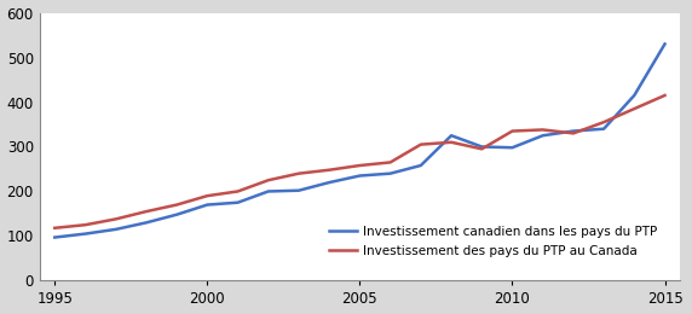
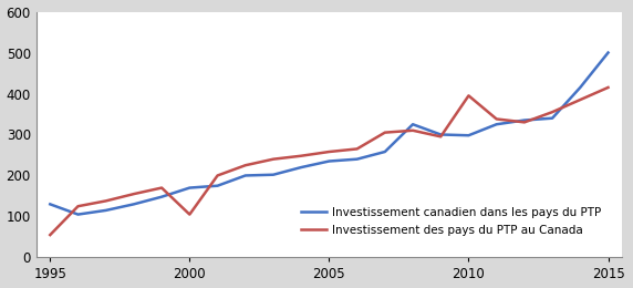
Investissement canadien dans les pays du PTP/1995: 97 -> 130
Investissement des pays du PTP au Canada/1995: 118 -> 55
Investissement des pays du PTP au Canada/2000: 190 -> 105
Investissement des pays du PTP au Canada/2010: 335 -> 395
Investissement canadien dans les pays du PTP/2015: 530 -> 500
